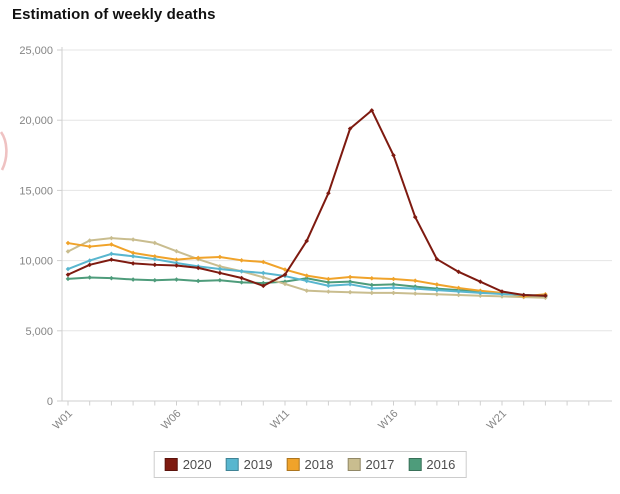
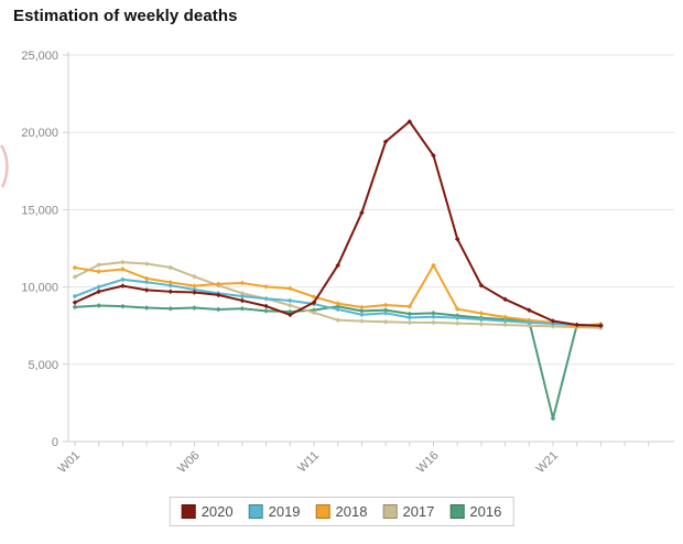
2020/W16: 17500 -> 18500
2018/W16: 8700 -> 11400
2016/W21: 7600 -> 1500
